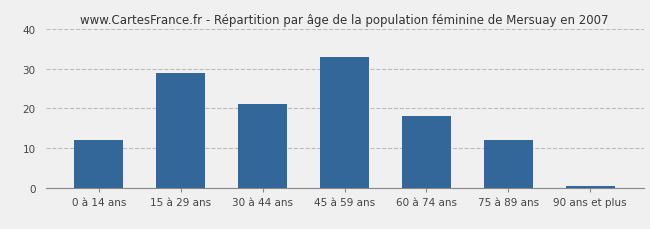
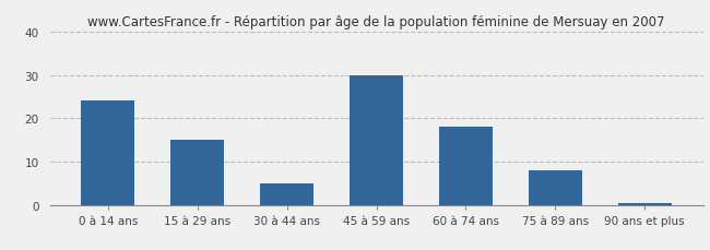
0 à 14 ans: 12.0 -> 24.0
15 à 29 ans: 29.0 -> 15.0
30 à 44 ans: 21.0 -> 5.0
45 à 59 ans: 33.0 -> 30.0
75 à 89 ans: 12.0 -> 8.0
